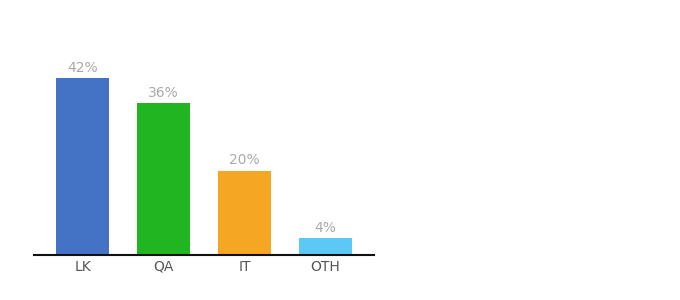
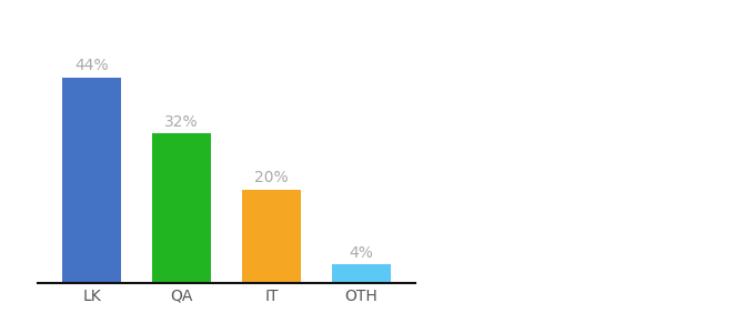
LK: 42% -> 44%
QA: 36% -> 32%
